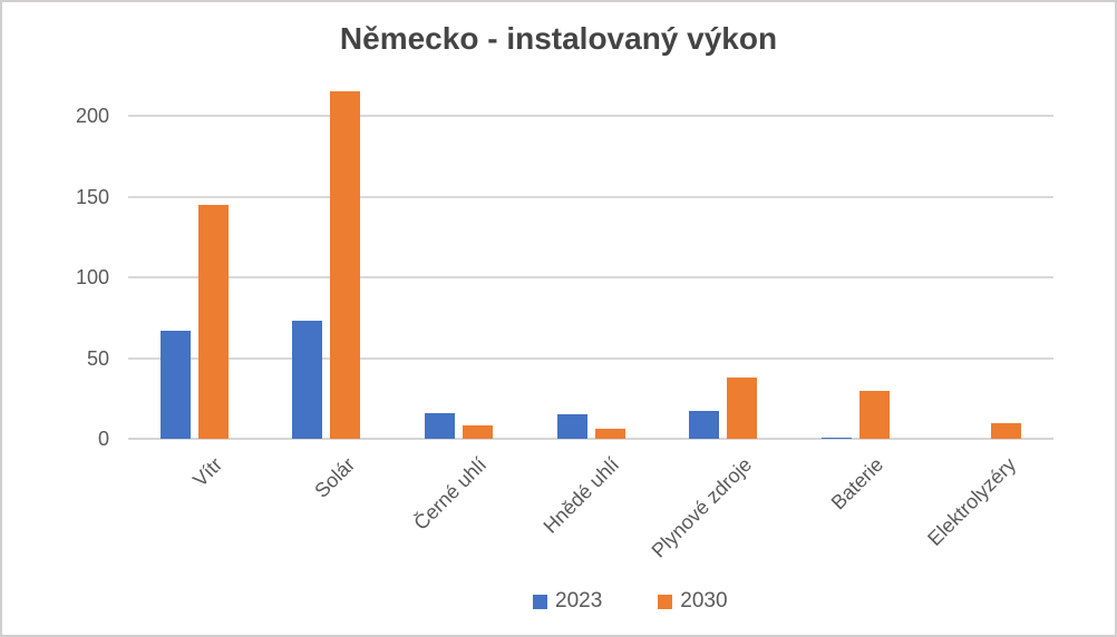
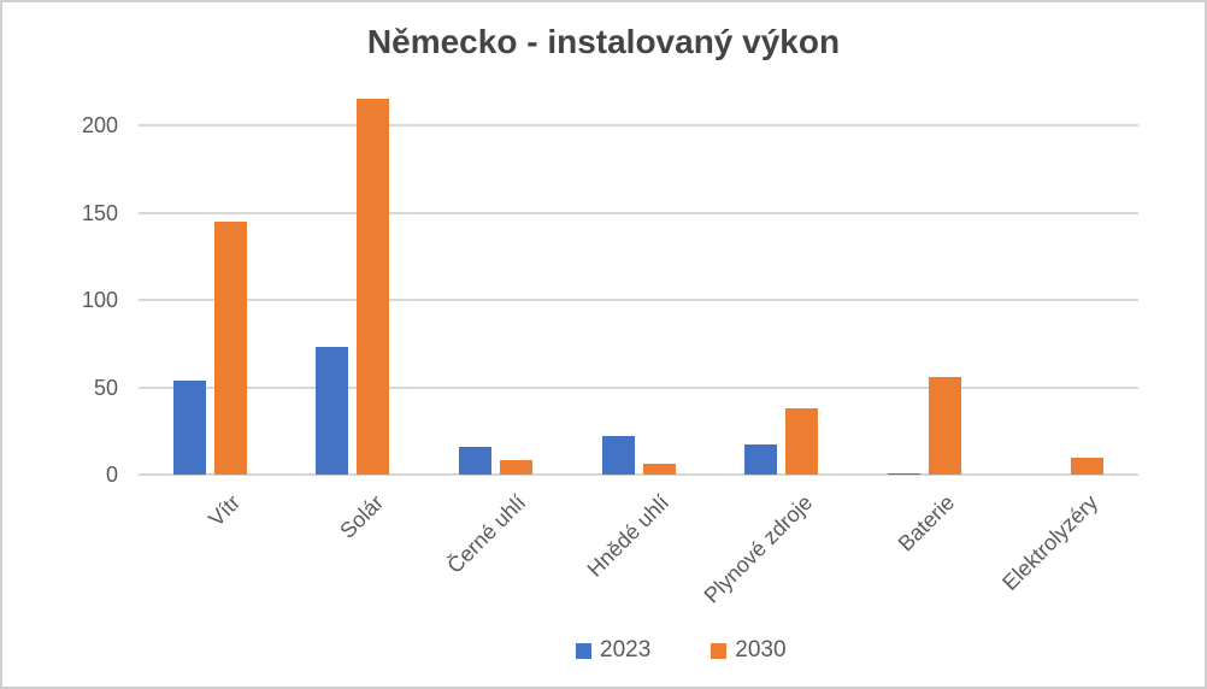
2023/Vítr: 67 -> 54
2023/Hnědé uhlí: 15 -> 22
2030/Baterie: 30 -> 56
